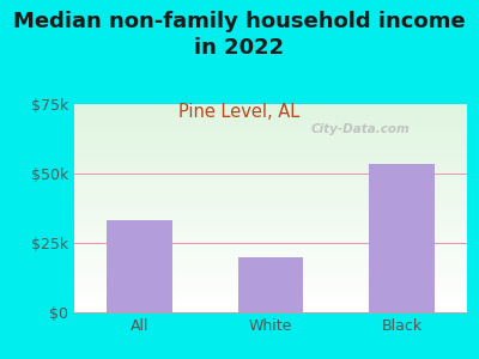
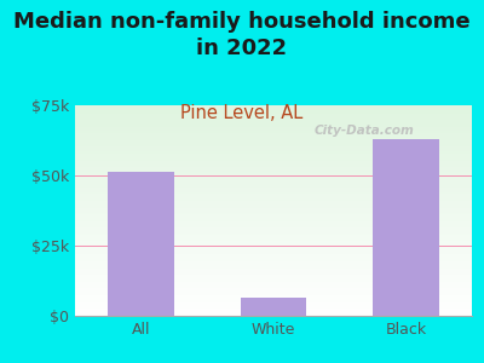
All: $33.0k -> $51.5k
White: $20.0k -> $6.5k
Black: $53.5k -> $63.0k
